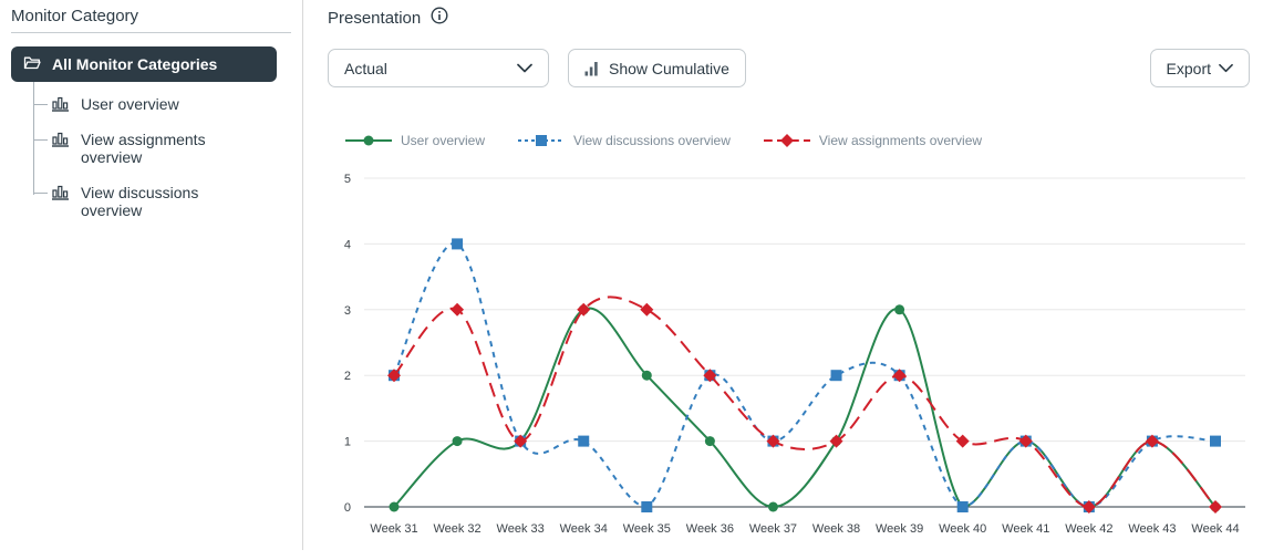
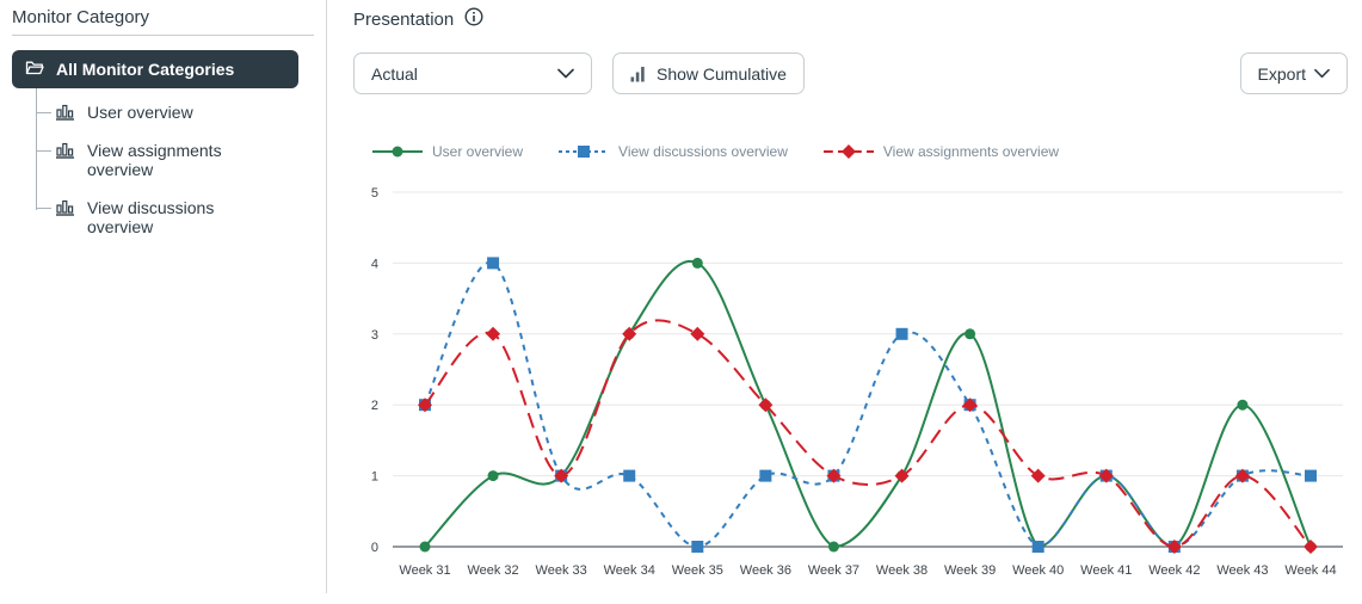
User overview/Week 35: 2 -> 4
User overview/Week 36: 1 -> 2
View discussions overview/Week 36: 2 -> 1
View discussions overview/Week 38: 2 -> 3
User overview/Week 43: 1 -> 2
